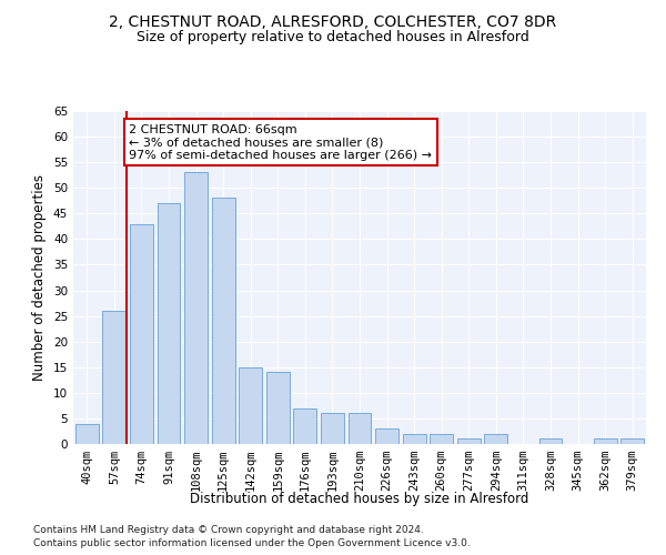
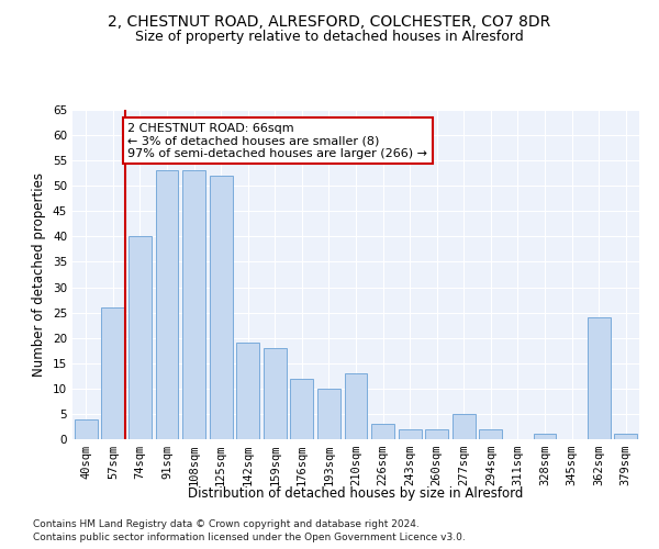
74sqm: 43 -> 40
91sqm: 47 -> 53
125sqm: 48 -> 52
142sqm: 15 -> 19
159sqm: 14 -> 18
176sqm: 7 -> 12
193sqm: 6 -> 10
210sqm: 6 -> 13
277sqm: 1 -> 5
362sqm: 1 -> 24
